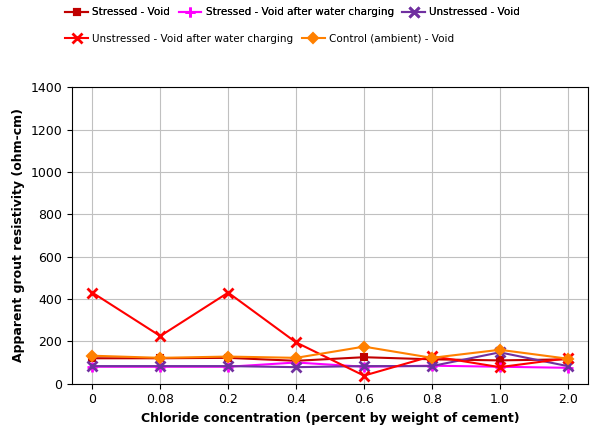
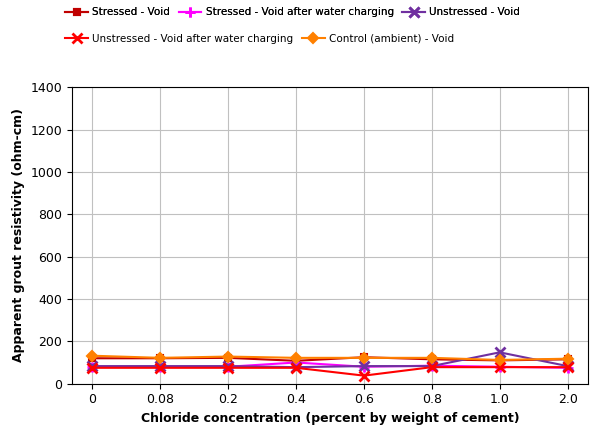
Unstressed - Void after water charging/0: 430 -> 75
Unstressed - Void after water charging/0.08: 225 -> 75
Unstressed - Void after water charging/0.2: 430 -> 75
Unstressed - Void after water charging/0.4: 195 -> 75
Control (ambient) - Void/0.6: 175 -> 122
Unstressed - Void after water charging/0.8: 130 -> 78
Control (ambient) - Void/1.0: 160 -> 112
Unstressed - Void after water charging/2.0: 120 -> 78
